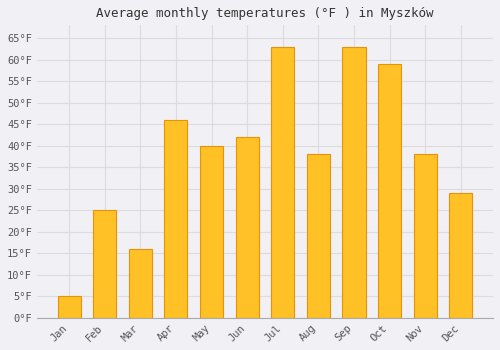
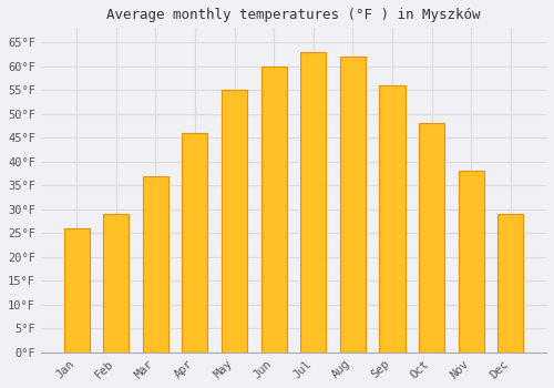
Jan: 5°F -> 26°F
Feb: 25°F -> 29°F
Mar: 16°F -> 37°F
May: 40°F -> 55°F
Jun: 42°F -> 60°F
Aug: 38°F -> 62°F
Sep: 63°F -> 56°F
Oct: 59°F -> 48°F
